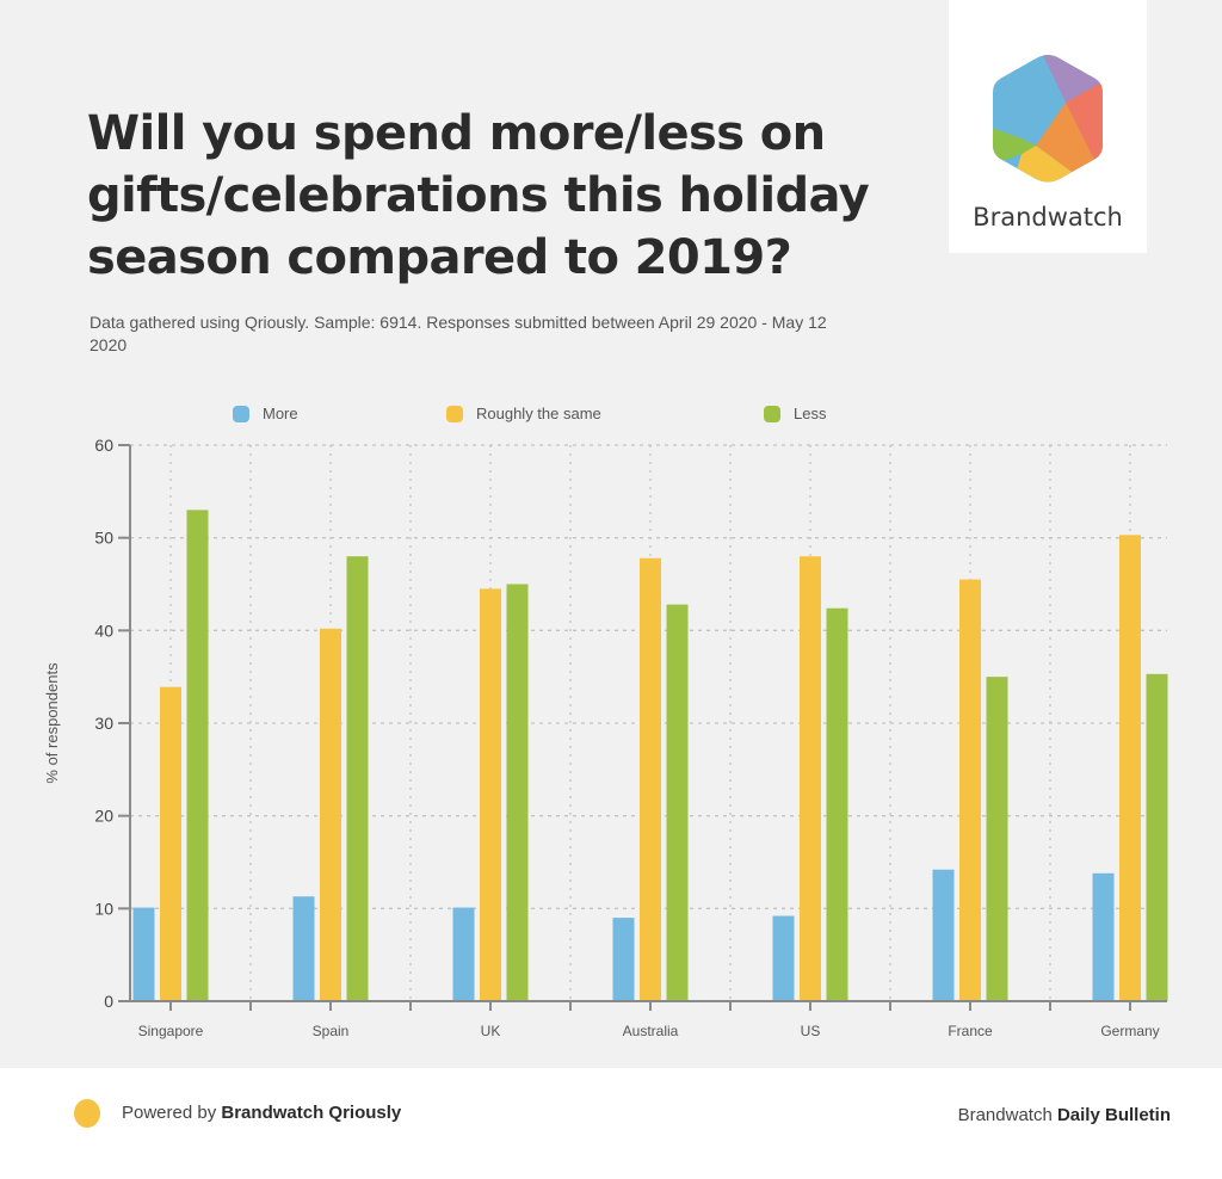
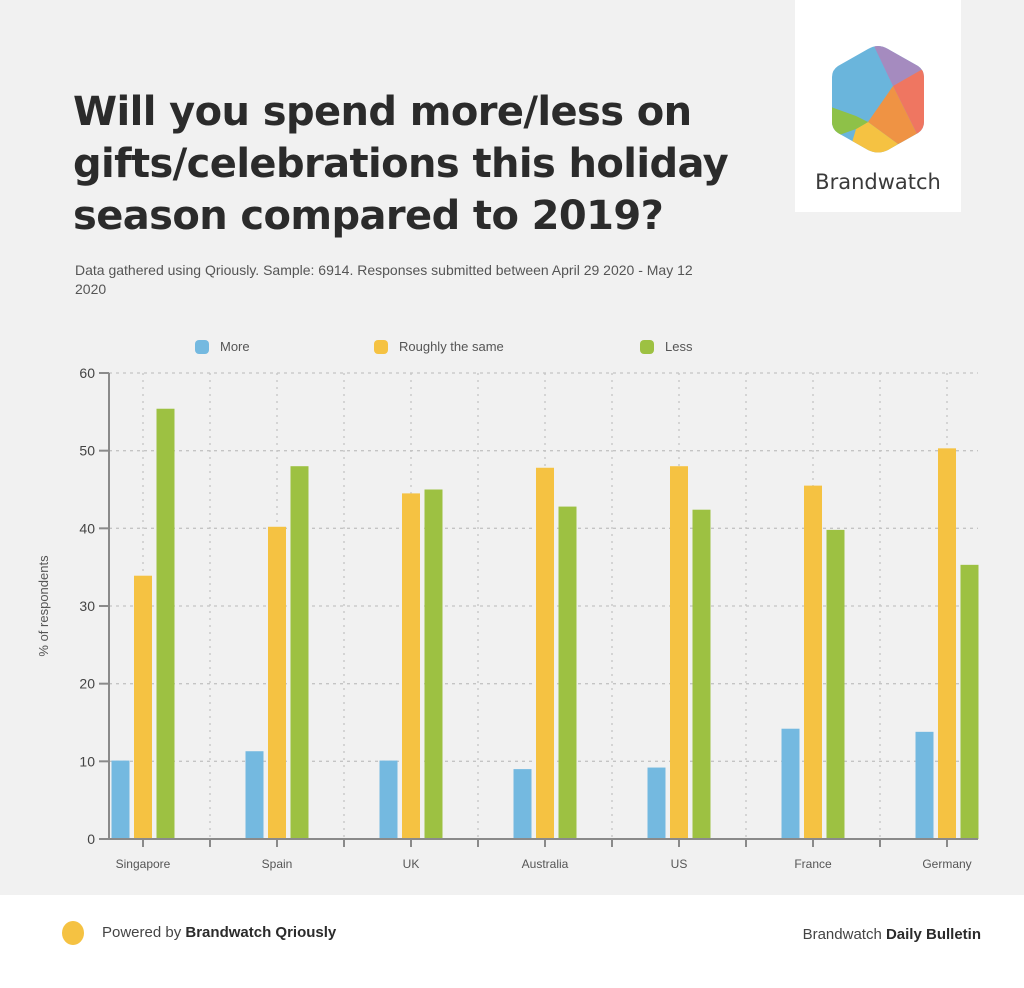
Less/Singapore: 53 -> 55
Less/France: 35 -> 40
